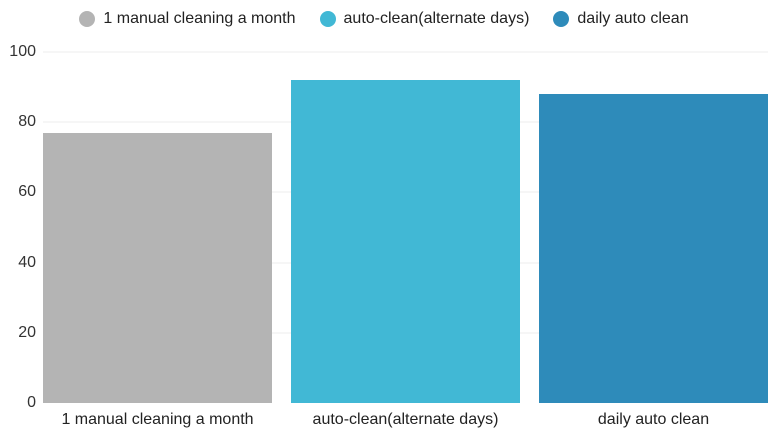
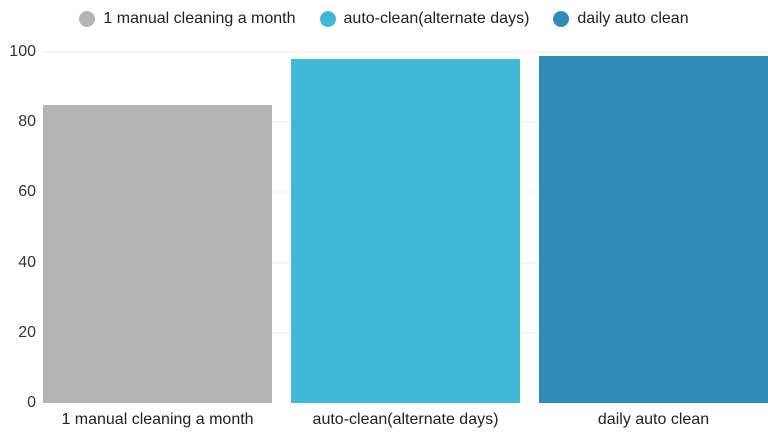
1 manual cleaning a month: 77 -> 85
auto-clean(alternate days): 92 -> 98
daily auto clean: 88 -> 99
